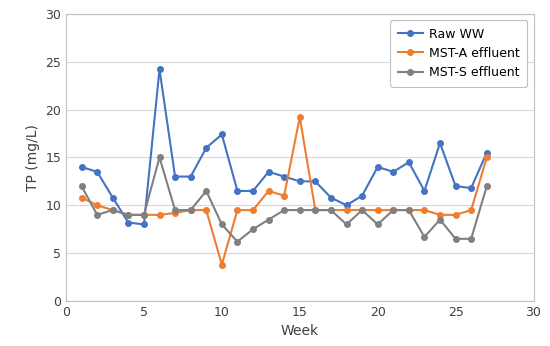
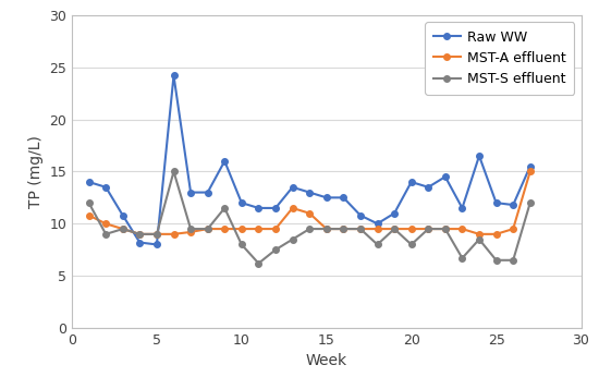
Raw WW/10: 17.4 -> 12.0
MST-A effluent/10: 3.8 -> 9.5
MST-A effluent/15: 19.2 -> 9.5
